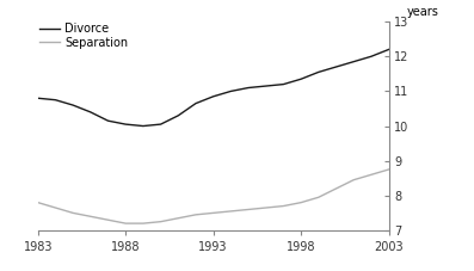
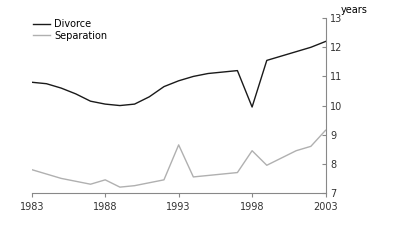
Separation/1988: 7.20 -> 7.45
Separation/1993: 7.50 -> 8.65
Divorce/1998: 11.35 -> 9.95
Separation/1998: 7.80 -> 8.45
Separation/2003: 8.75 -> 9.15
